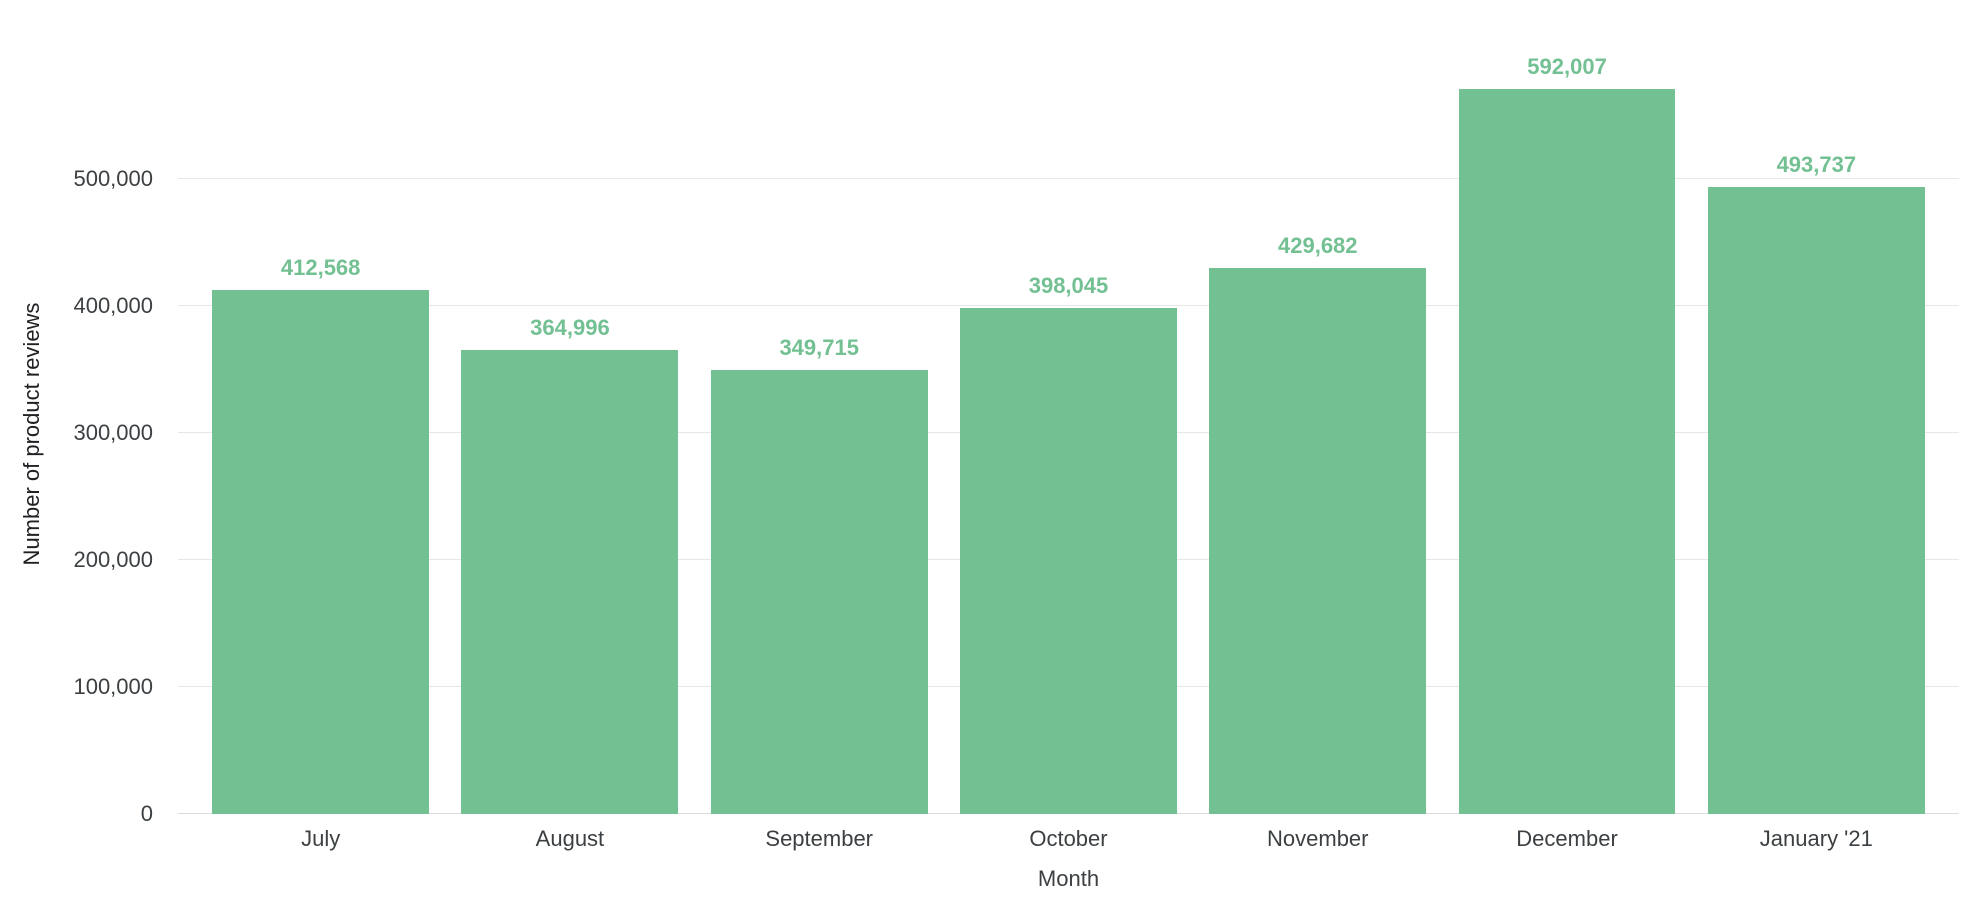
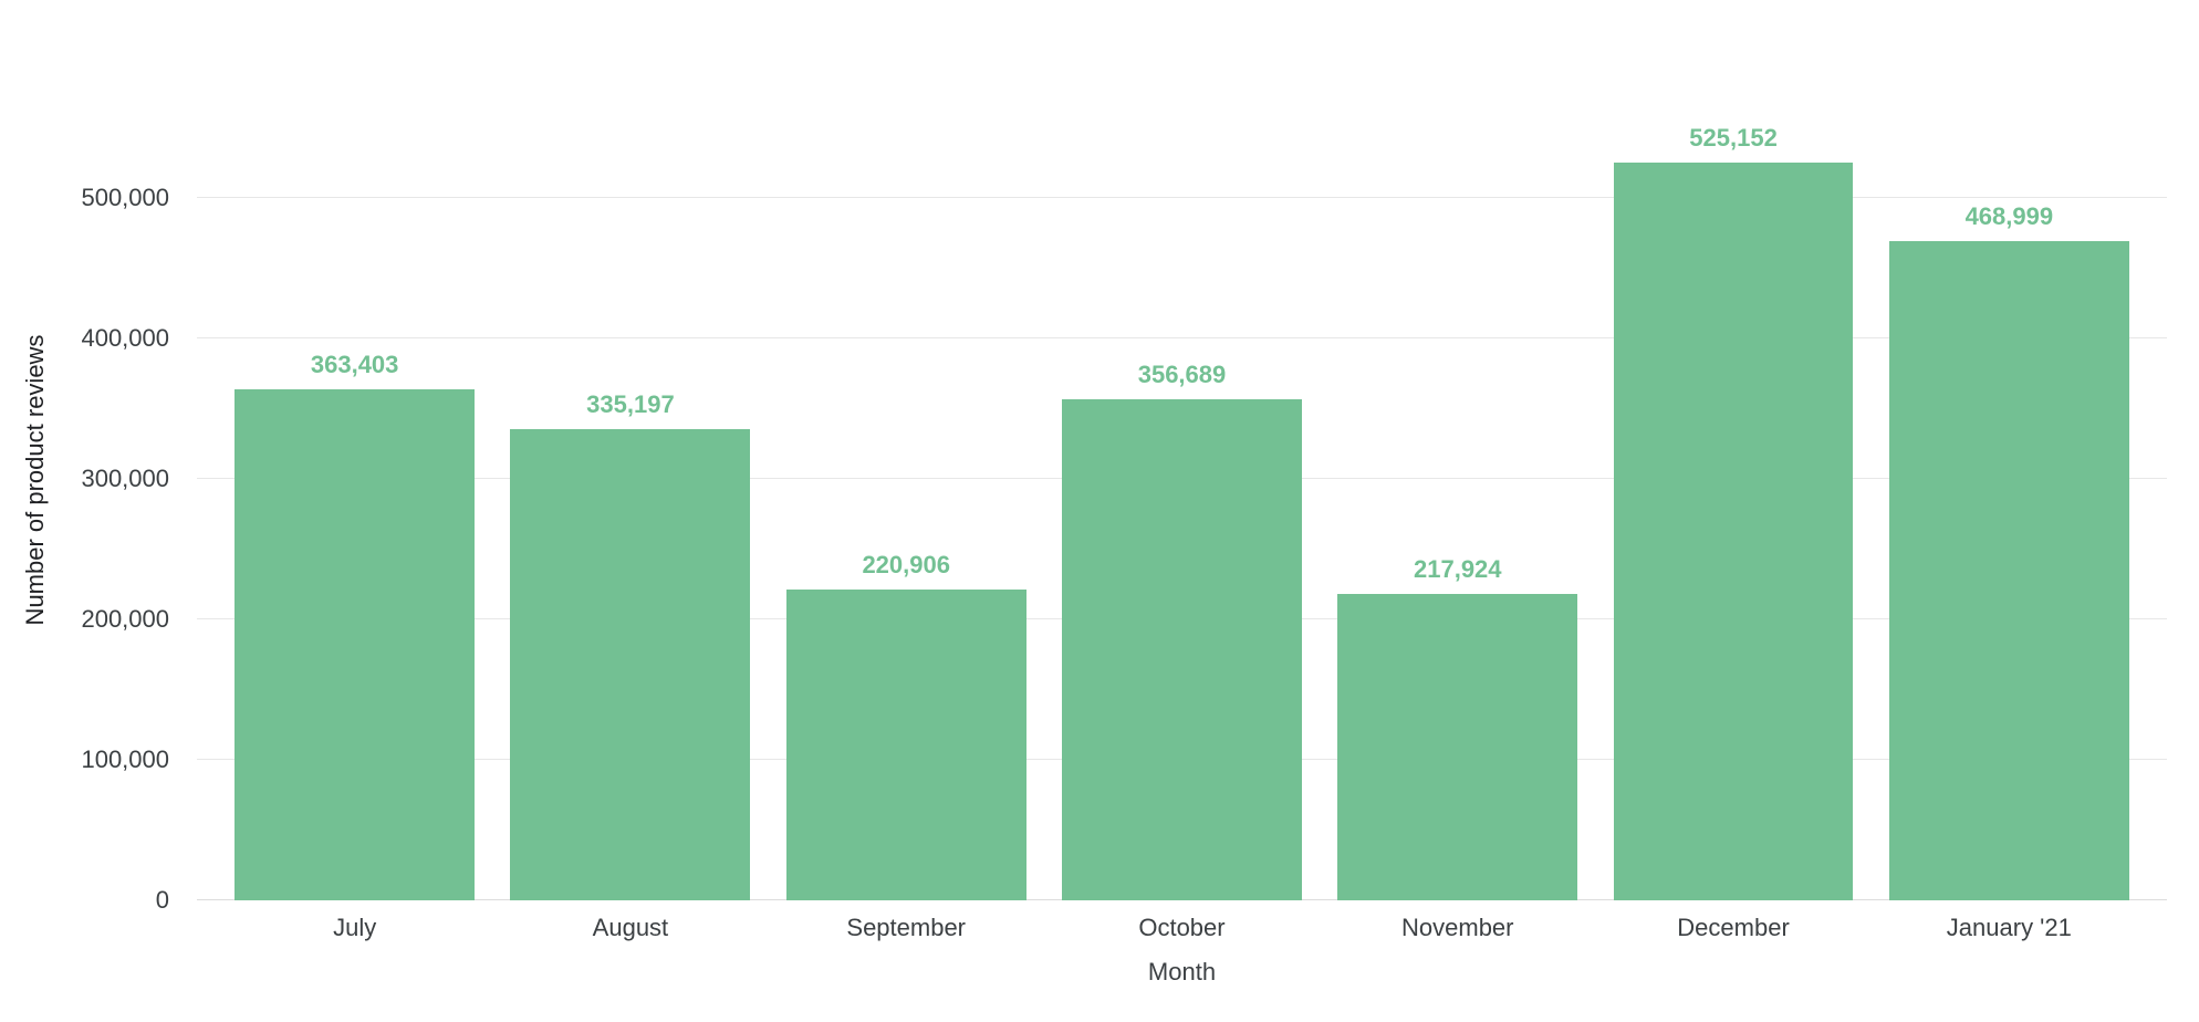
July: 412,568 -> 363,403
August: 364,996 -> 335,197
September: 349,715 -> 220,906
October: 398,045 -> 356,689
November: 429,682 -> 217,924
December: 592,007 -> 525,152
January '21: 493,737 -> 468,999
